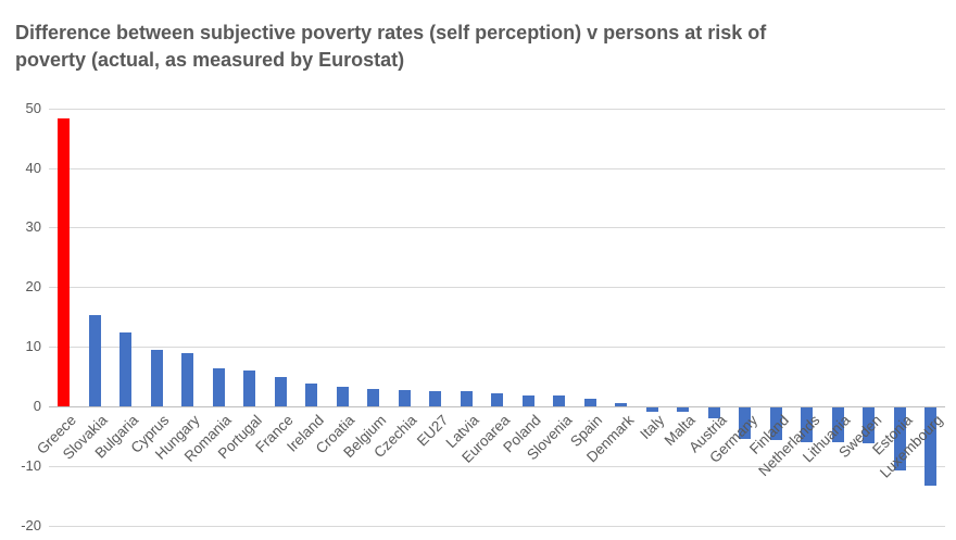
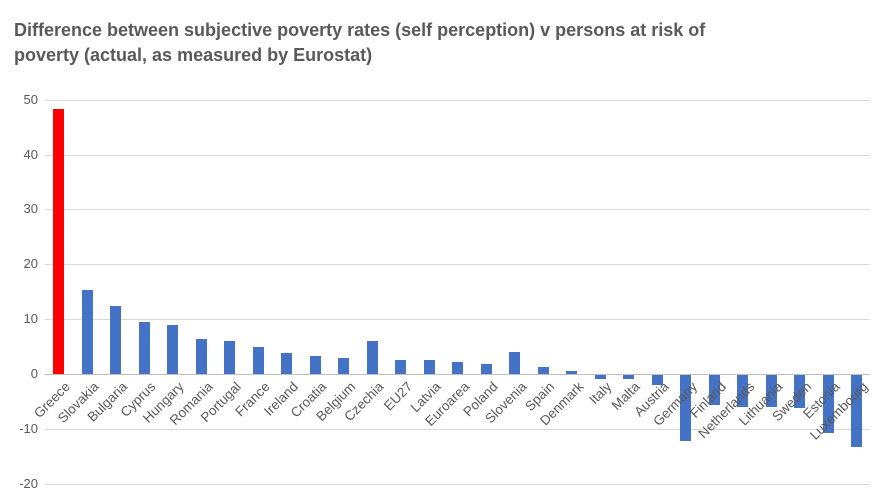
Czechia: 3 -> 6
Slovenia: 2 -> 4
Germany: -5 -> -12
